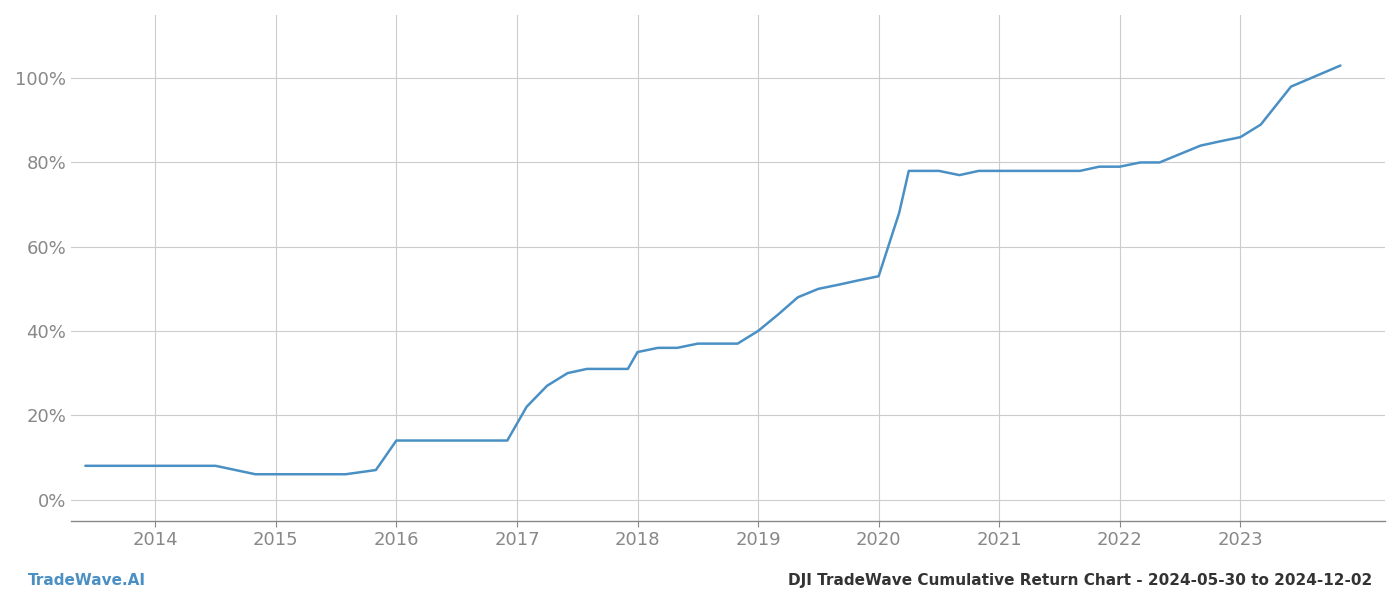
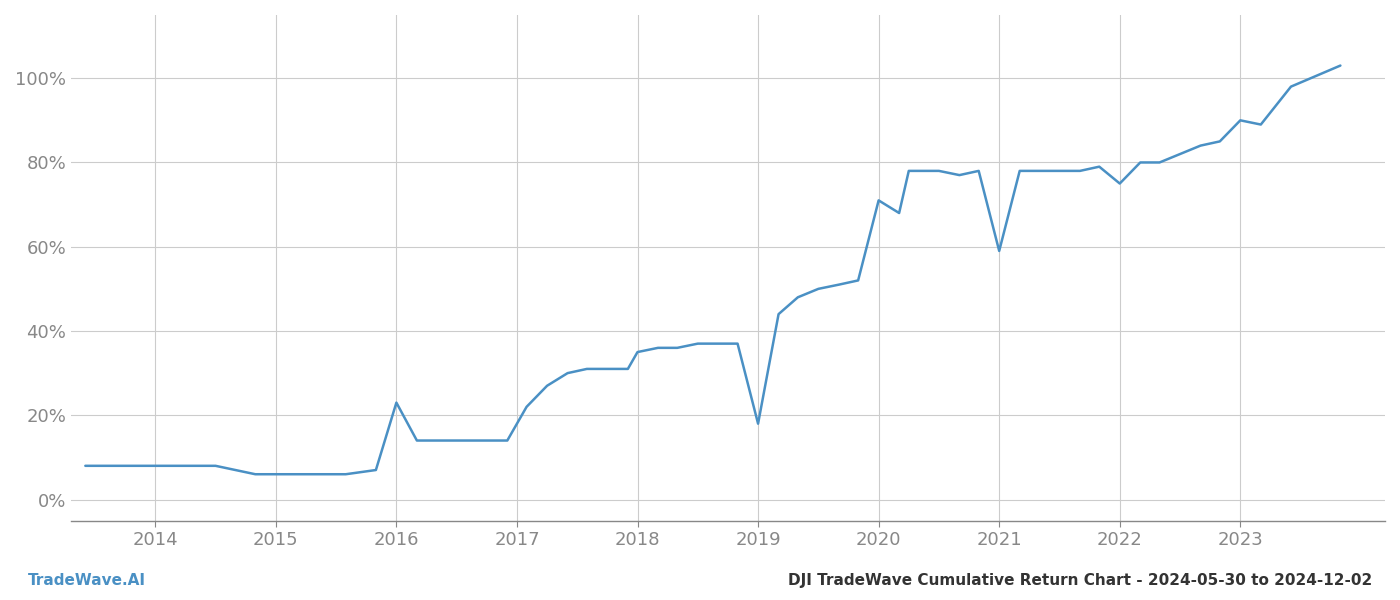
2016: 14% -> 23%
2019: 40% -> 18%
2020: 53% -> 71%
2021: 78% -> 59%
2022: 79% -> 75%
2023: 86% -> 90%
